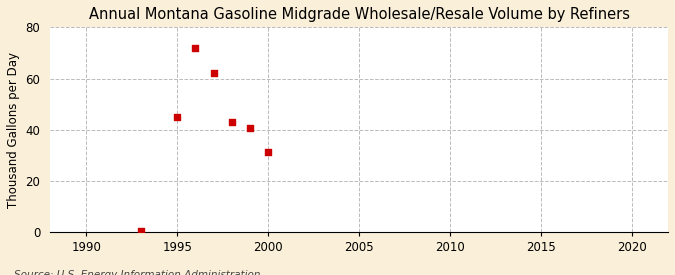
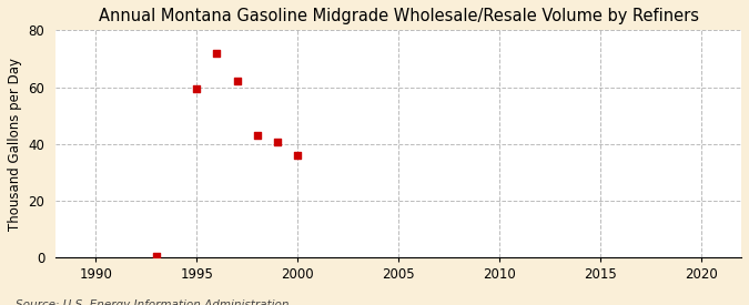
1995: 45.0 -> 59.5
2000: 31.5 -> 36.0
